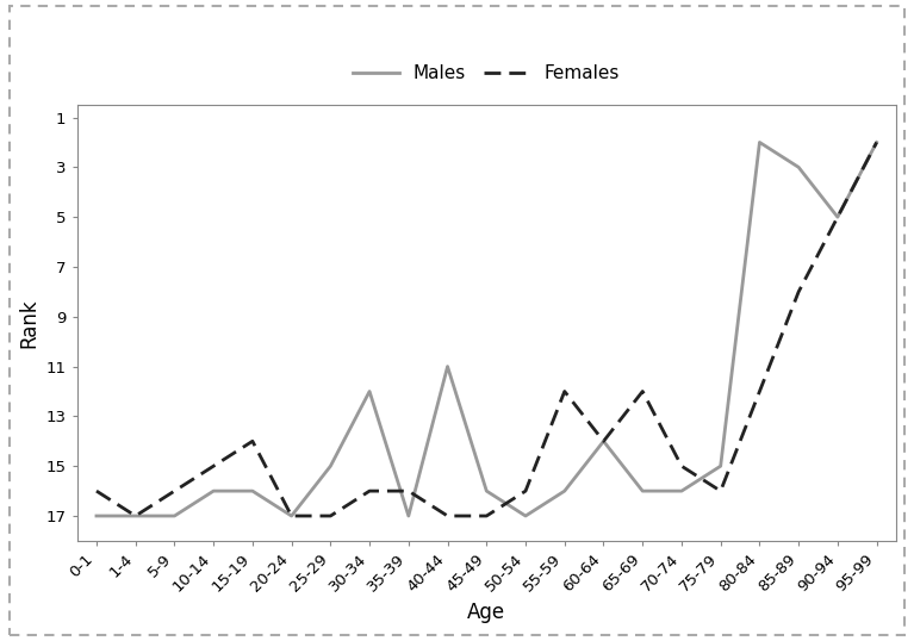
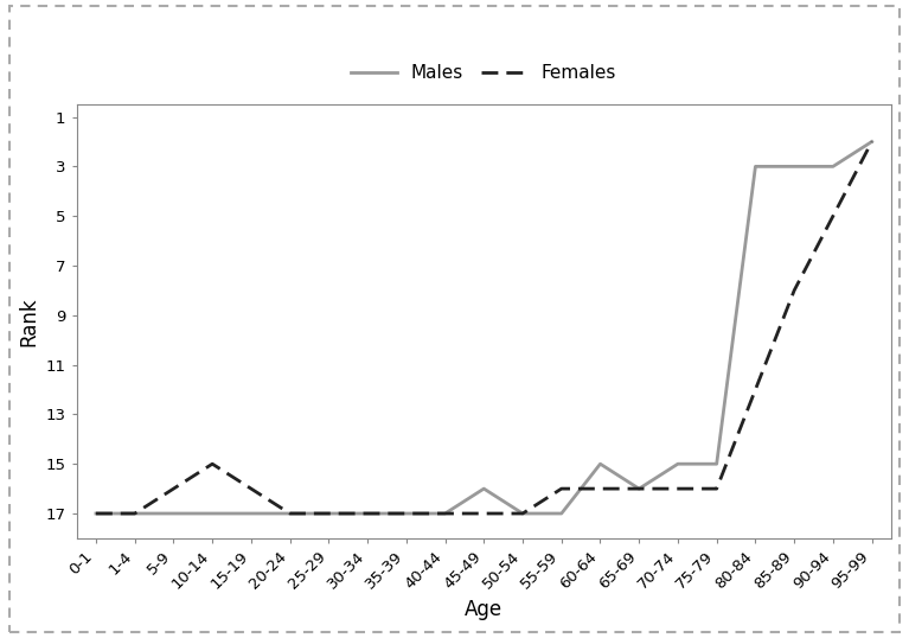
Females/0-1: 16 -> 17
Males/10-14: 16 -> 17
Males/15-19: 16 -> 17
Females/15-19: 14 -> 16
Males/25-29: 15 -> 17
Males/30-34: 12 -> 17
Females/30-34: 16 -> 17
Females/35-39: 16 -> 17
Males/40-44: 11 -> 17
Females/50-54: 16 -> 17
Males/55-59: 16 -> 17
Females/55-59: 12 -> 16
Males/60-64: 14 -> 15
Females/60-64: 14 -> 16
Females/65-69: 12 -> 16
Males/70-74: 16 -> 15
Females/70-74: 15 -> 16
Males/80-84: 2 -> 3
Males/90-94: 5 -> 3
